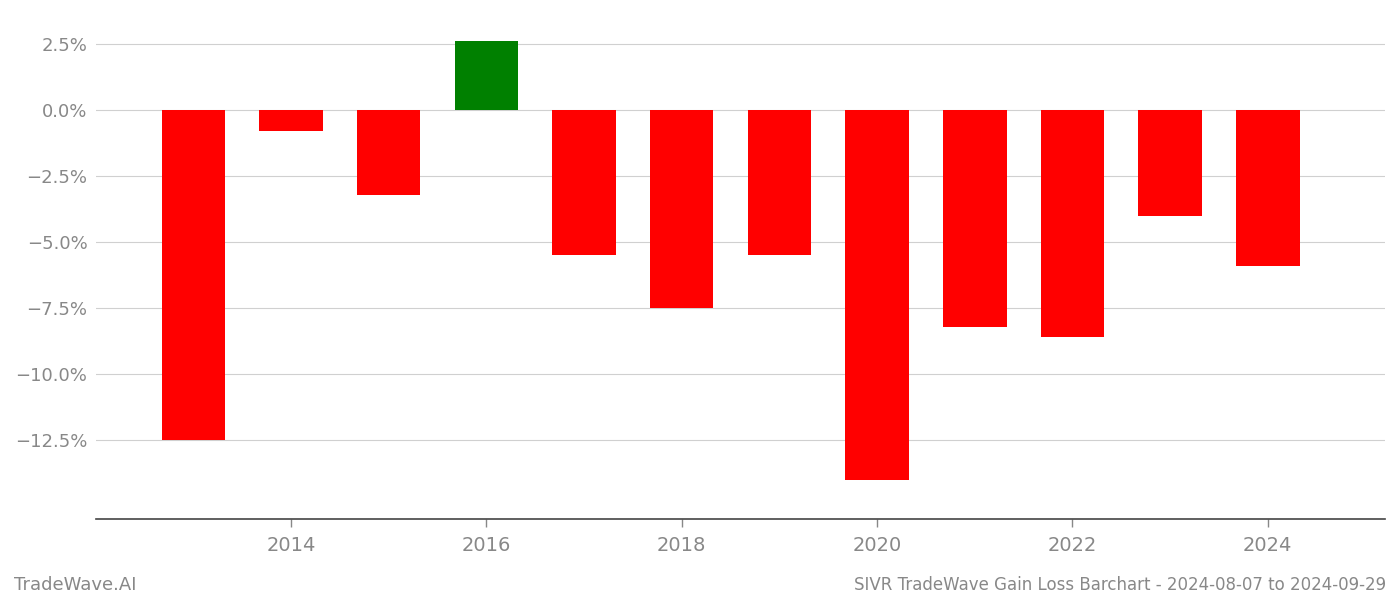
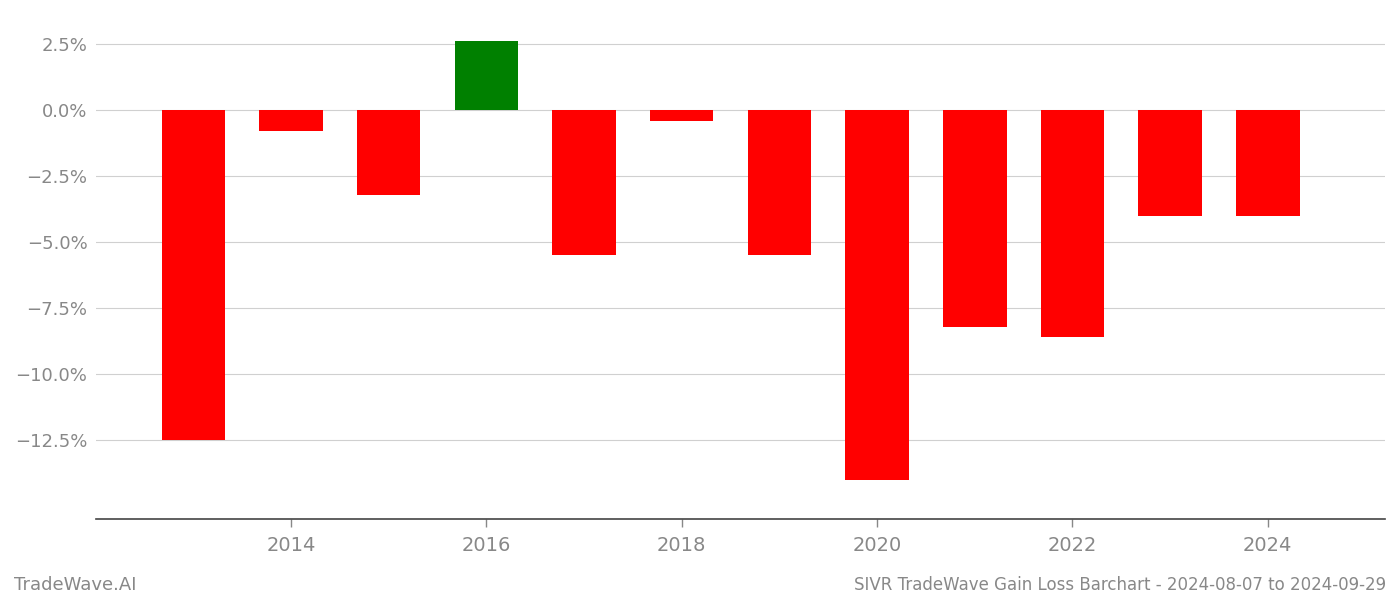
2018: -7.5% -> -0.4%
2024: -5.9% -> -4.0%
